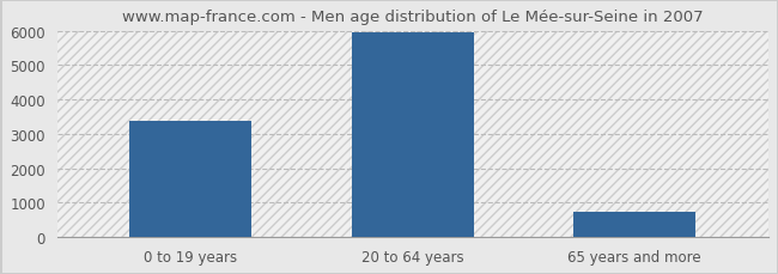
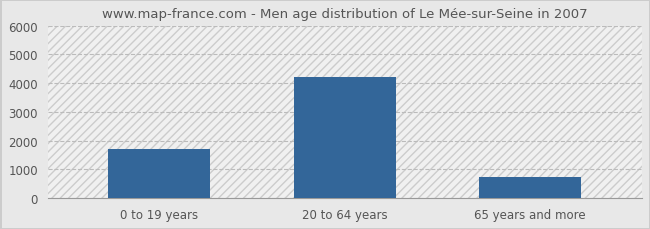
0 to 19 years: 3370 -> 1700
20 to 64 years: 5950 -> 4200
